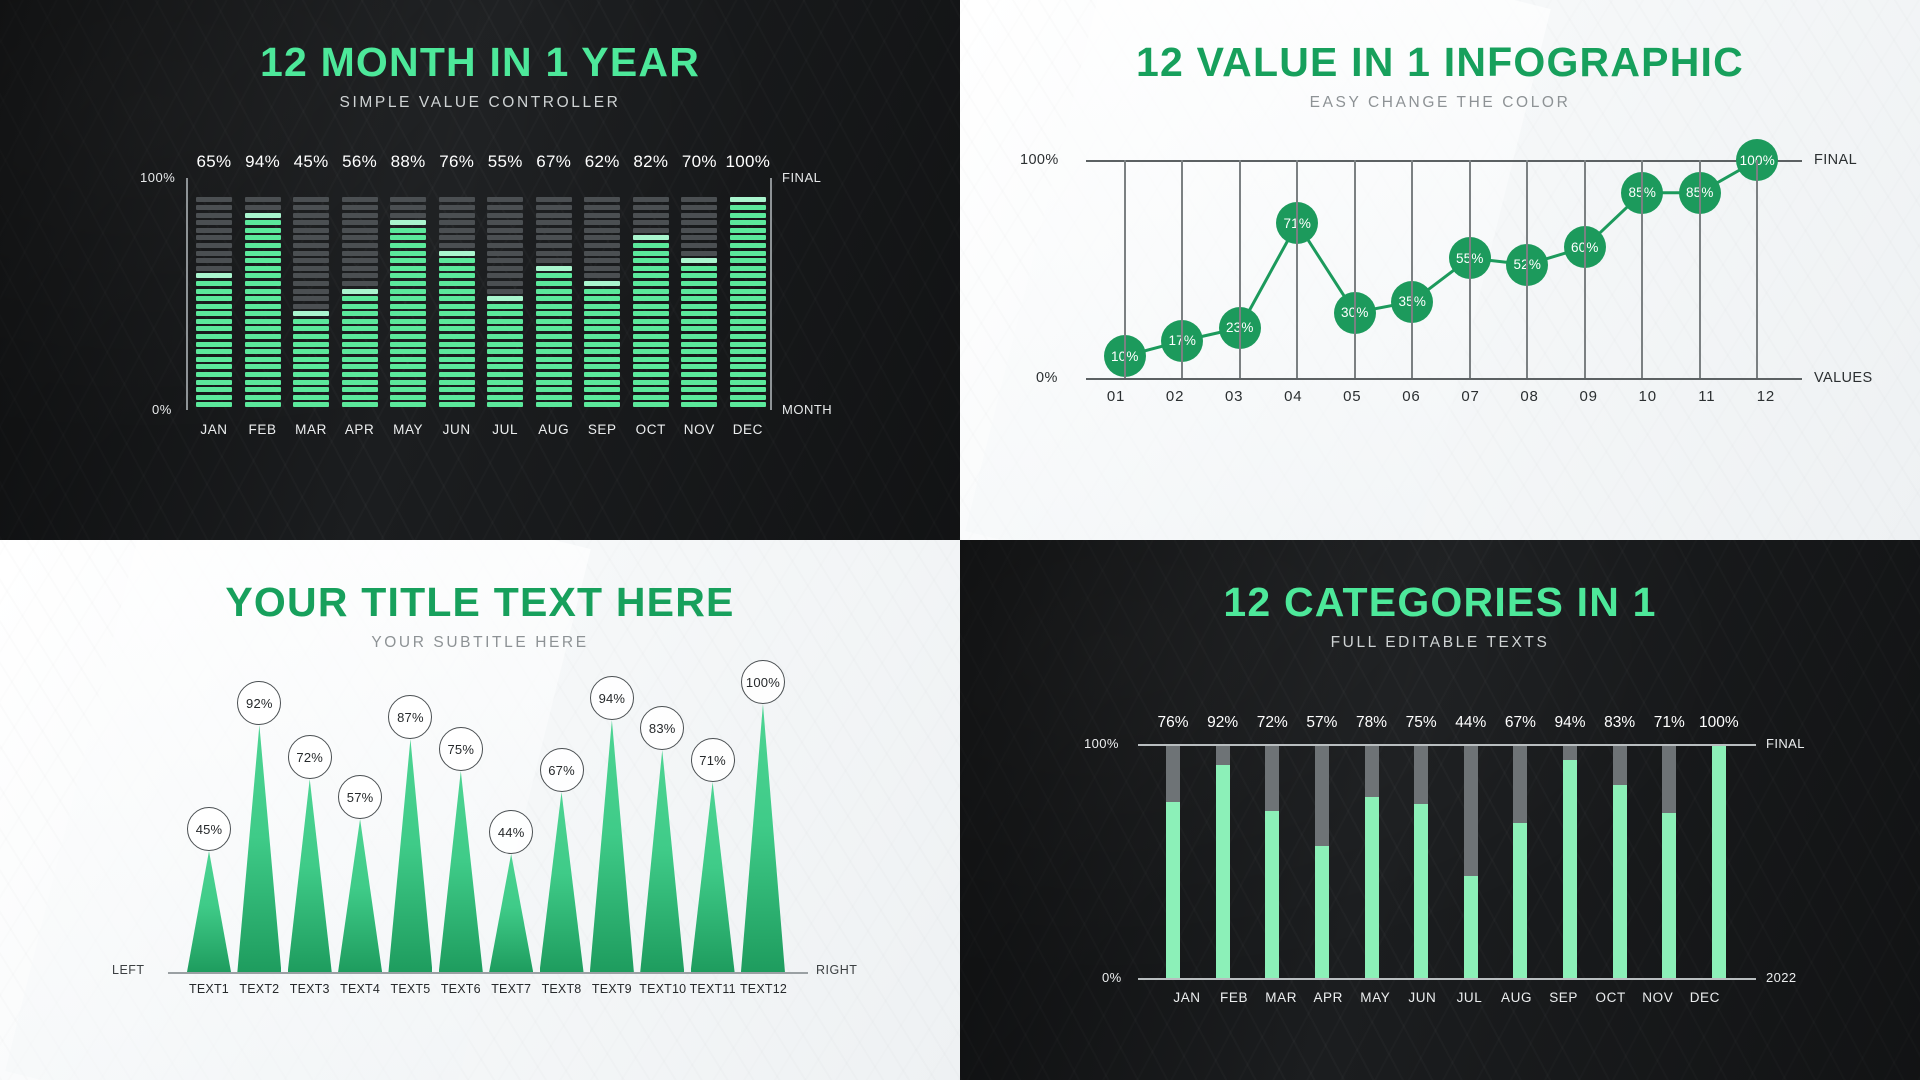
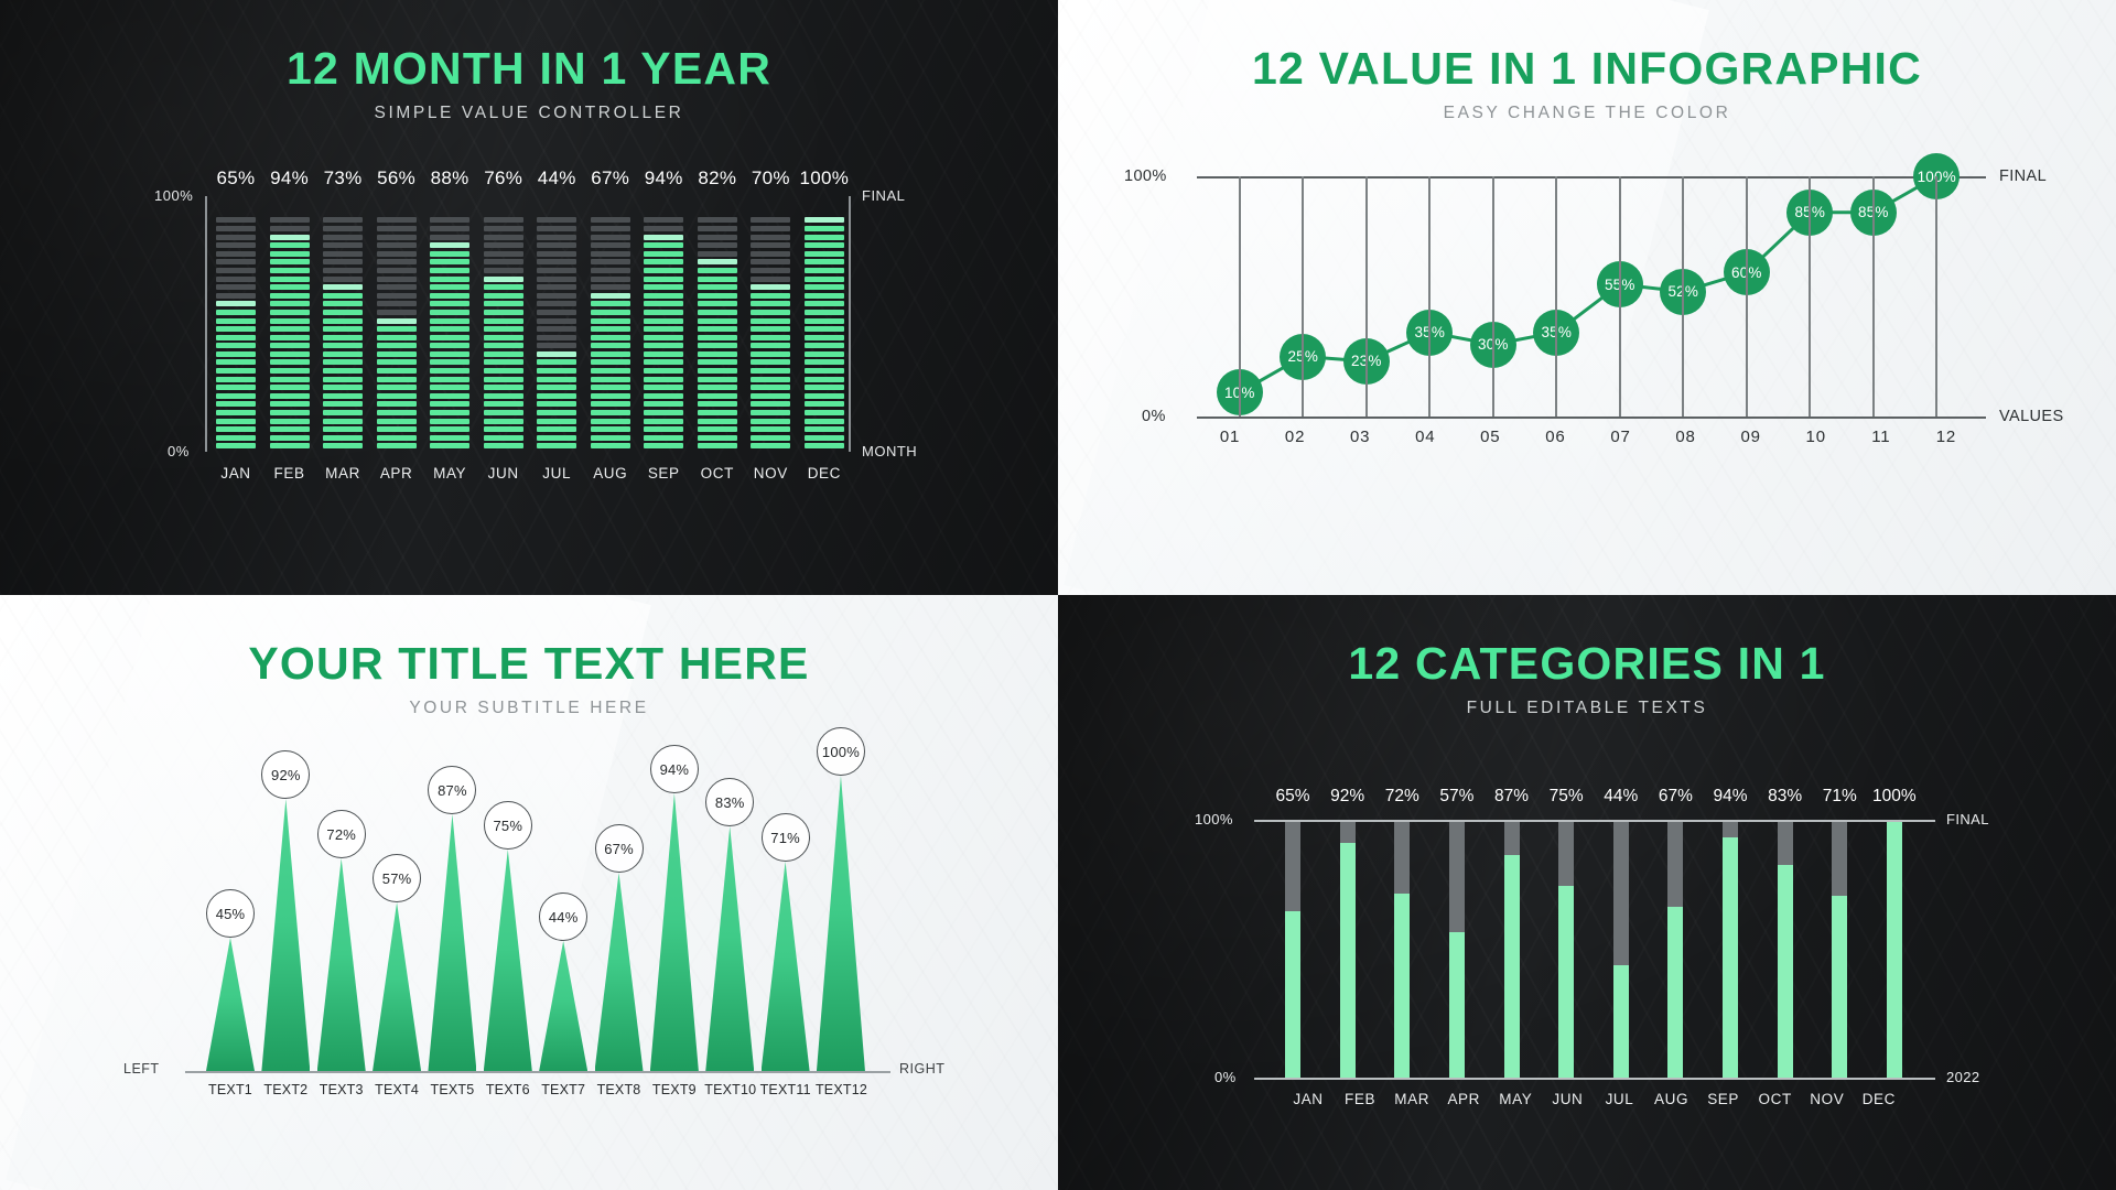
12 MONTH IN 1 YEAR/MAR: 45% -> 73%
12 MONTH IN 1 YEAR/JUL: 55% -> 44%
12 MONTH IN 1 YEAR/SEP: 62% -> 94%
12 VALUE IN 1 INFOGRAPHIC/02: 17% -> 25%
12 VALUE IN 1 INFOGRAPHIC/04: 71% -> 35%
12 CATEGORIES IN 1/JAN: 76% -> 65%
12 CATEGORIES IN 1/MAY: 78% -> 87%
